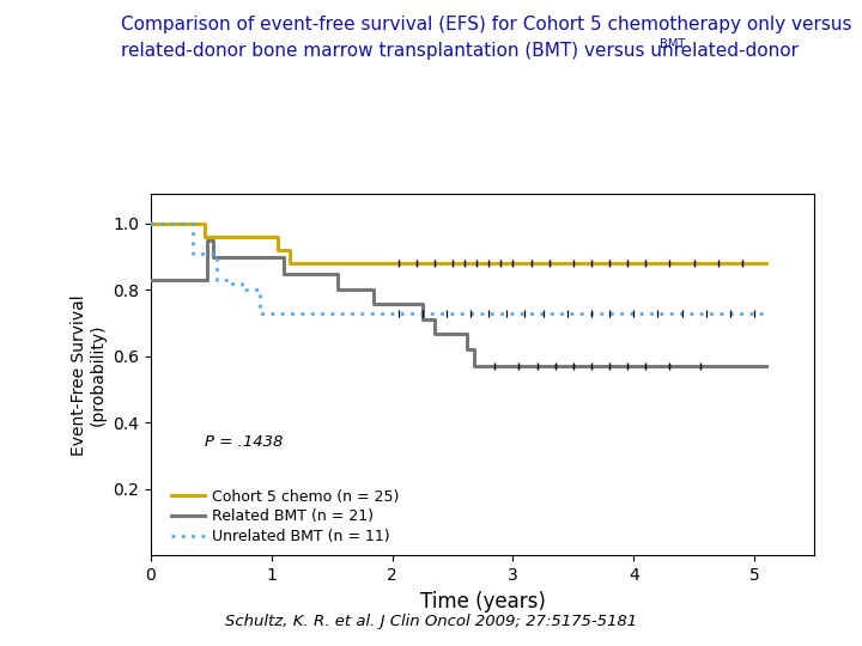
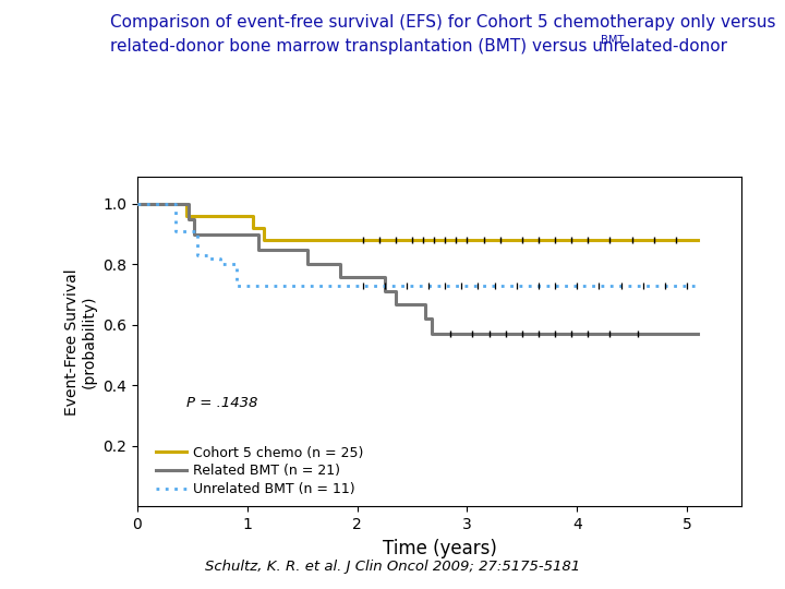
Related BMT (n = 21)/0: 0.83 -> 1.00
